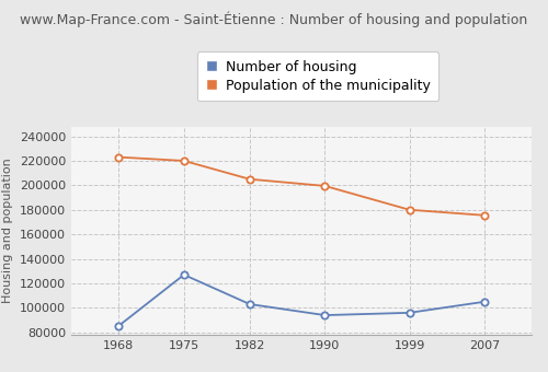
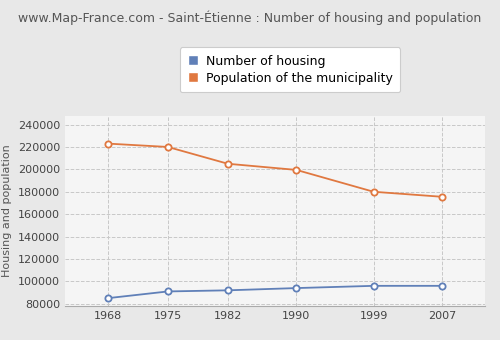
Number of housing/1975: 127000 -> 91000
Number of housing/1982: 103000 -> 92000
Number of housing/2007: 105000 -> 96000
